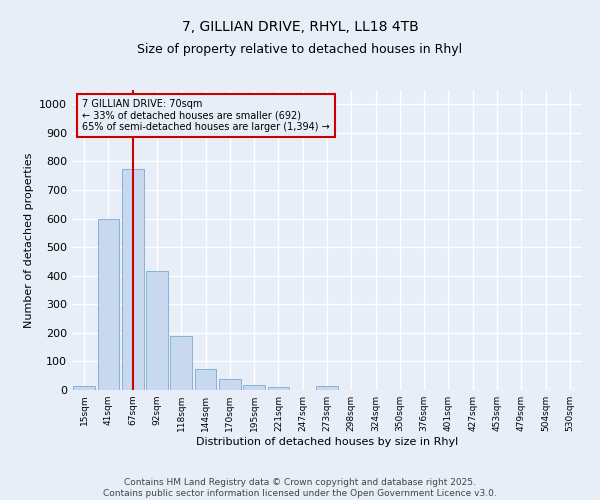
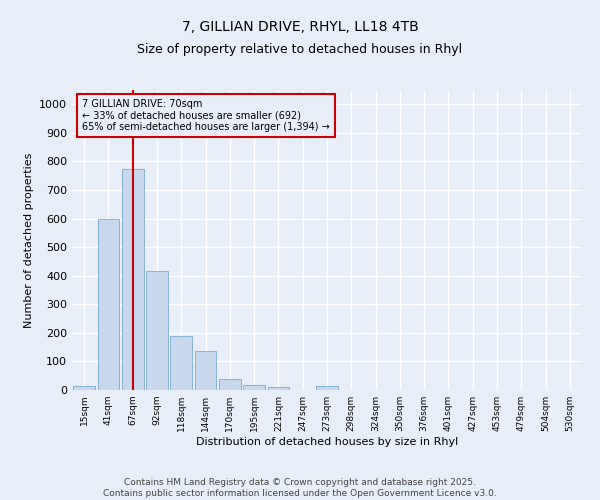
144sqm: 75 -> 135
